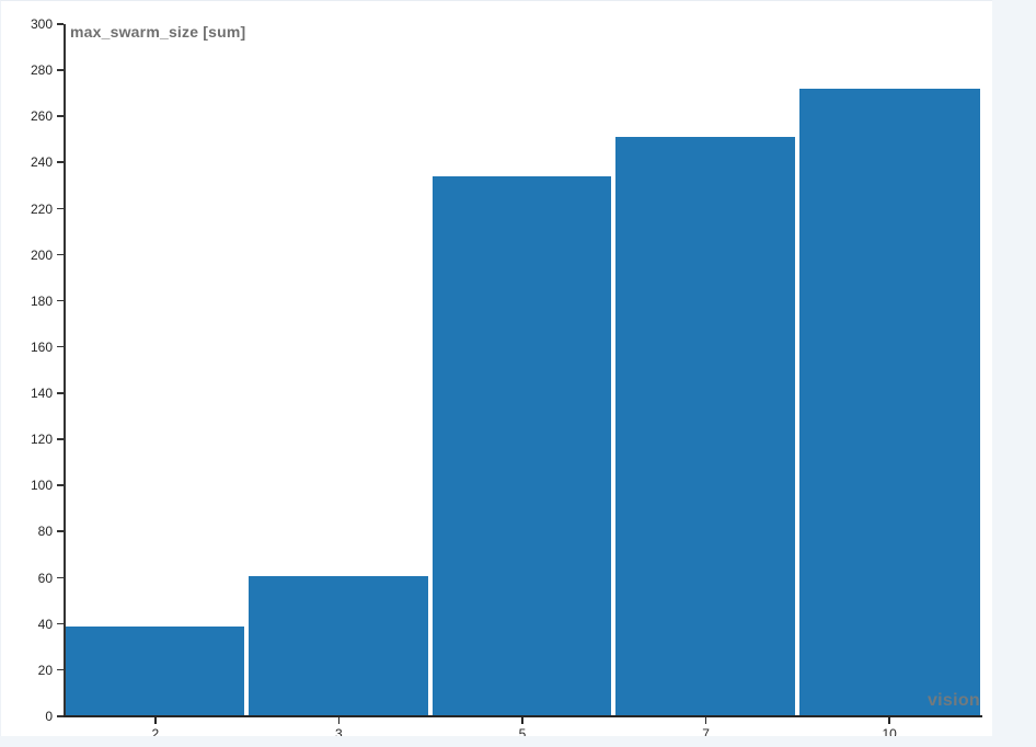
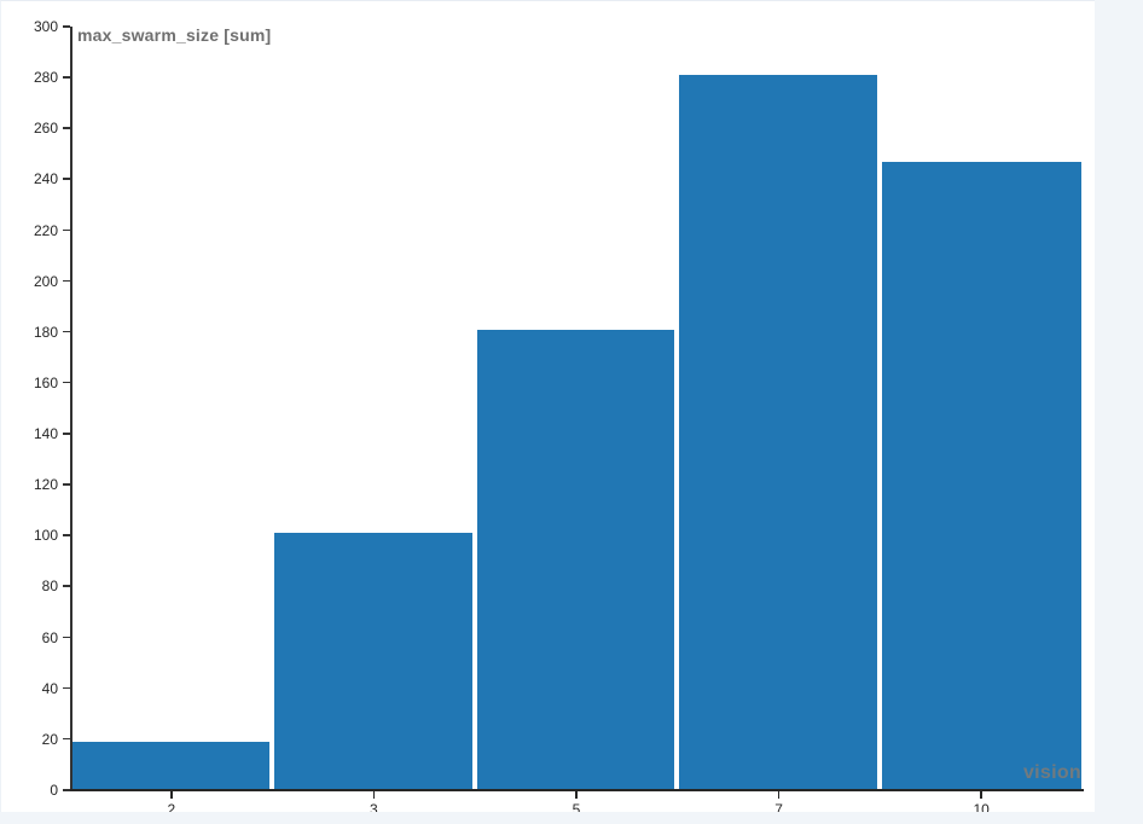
2: 39 -> 19
3: 61 -> 101
5: 234 -> 181
7: 251 -> 281
10: 272 -> 247
